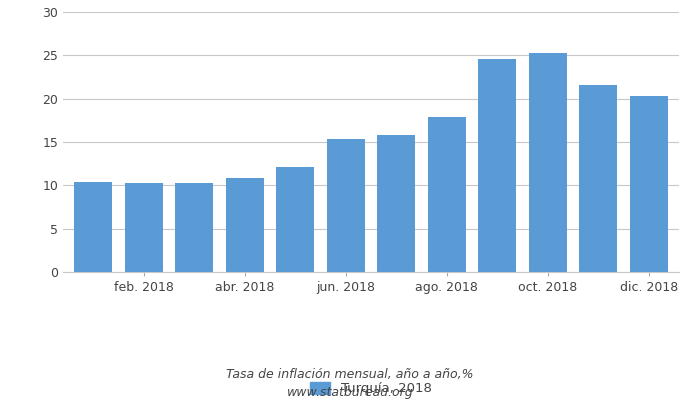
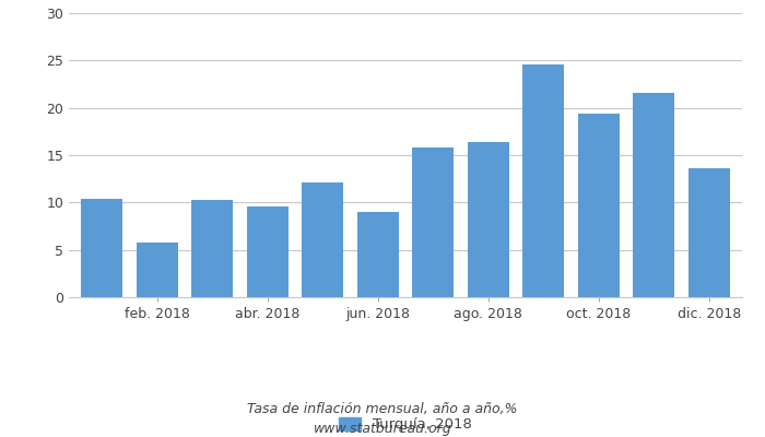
feb. 2018: 10.3 -> 5.8
abr. 2018: 10.8 -> 9.6
jun. 2018: 15.4 -> 9.0
ago. 2018: 17.9 -> 16.4
oct. 2018: 25.2 -> 19.4
dic. 2018: 20.3 -> 13.6
